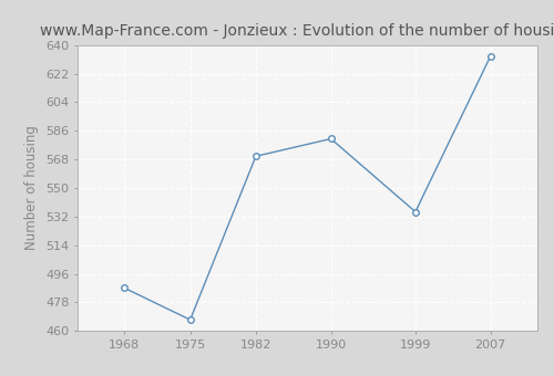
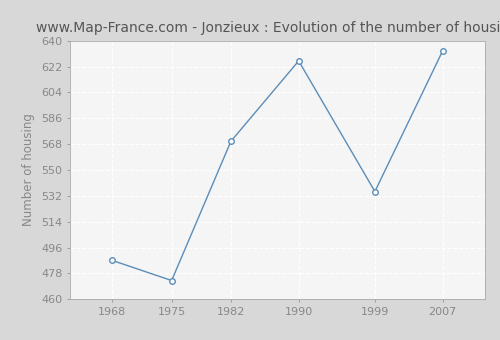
1975: 467 -> 473
1990: 581 -> 626
